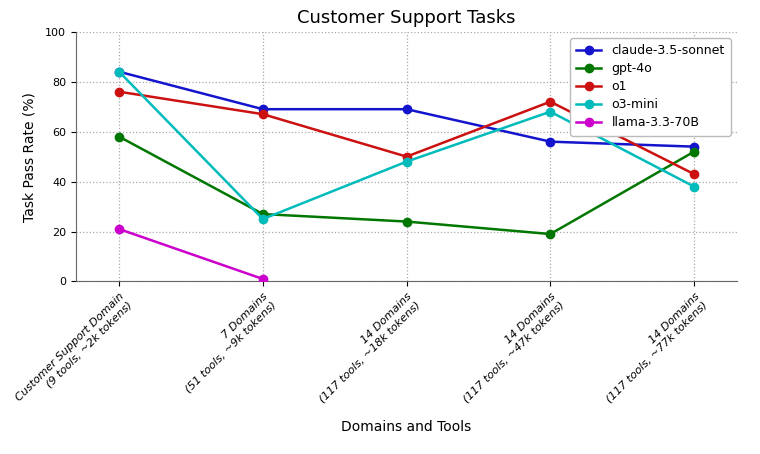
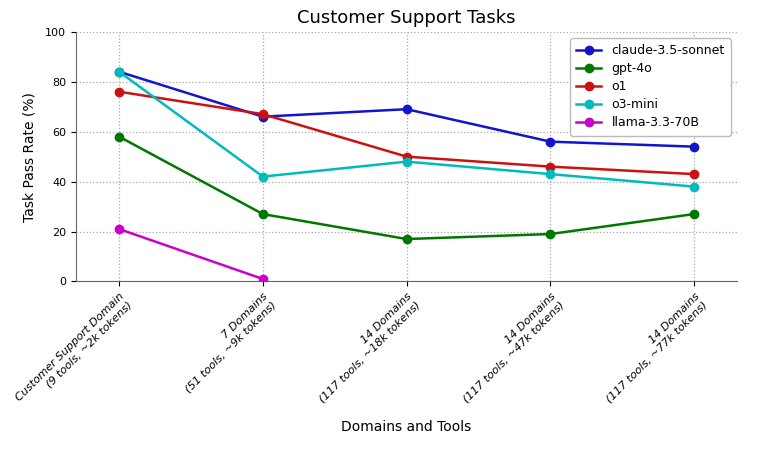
claude-3.5-sonnet/7 Domains (51 tools, ~9k tokens): 69 -> 66
o3-mini/7 Domains (51 tools, ~9k tokens): 25 -> 42
gpt-4o/14 Domains (117 tools, ~18k tokens): 24 -> 17
o1/14 Domains (117 tools, ~47k tokens): 72 -> 46
o3-mini/14 Domains (117 tools, ~47k tokens): 68 -> 43
gpt-4o/14 Domains (117 tools, ~77k tokens): 52 -> 27
